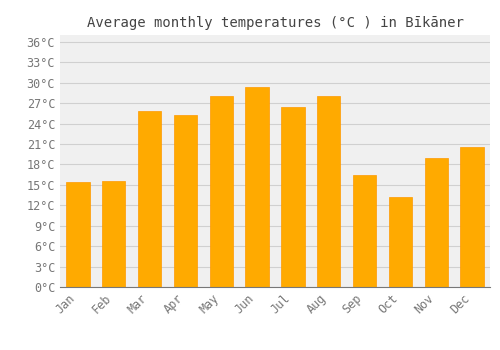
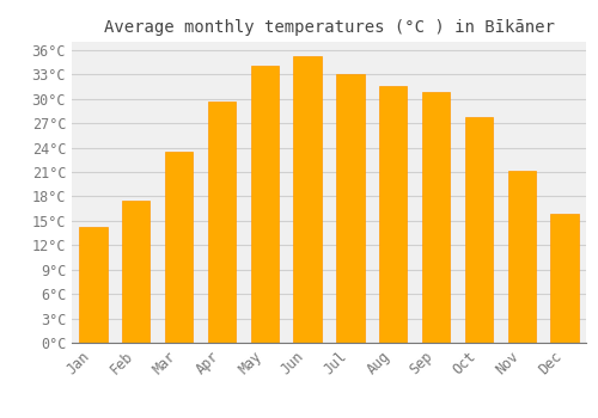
Jan: 15.4°C -> 14.2°C
Feb: 15.6°C -> 17.5°C
Mar: 25.8°C -> 23.5°C
Apr: 25.2°C -> 29.7°C
May: 28.0°C -> 34.0°C
Jun: 29.4°C -> 35.3°C
Jul: 26.4°C -> 33.0°C
Aug: 28.0°C -> 31.5°C
Sep: 16.4°C -> 30.8°C
Oct: 13.2°C -> 27.7°C
Nov: 19.0°C -> 21.2°C
Dec: 20.6°C -> 15.8°C
